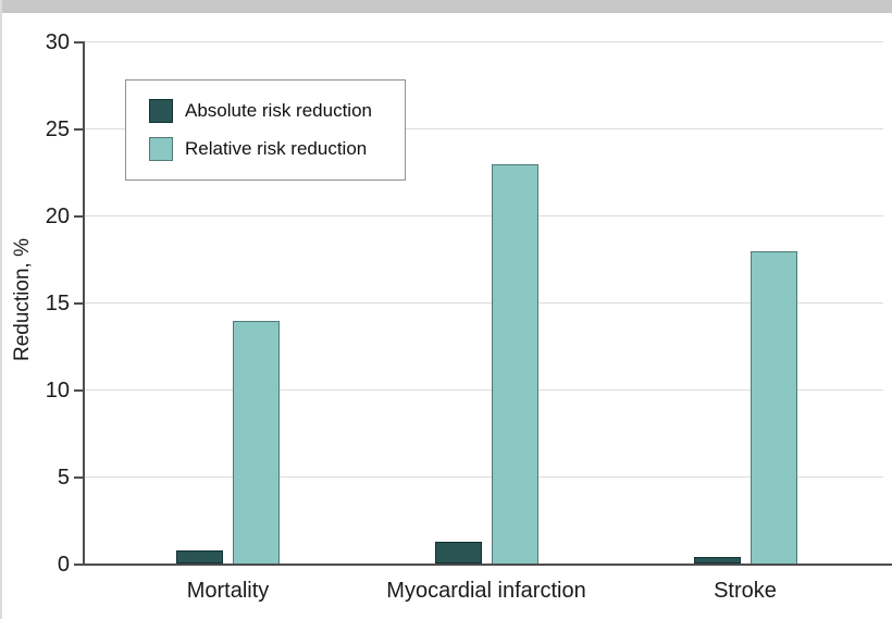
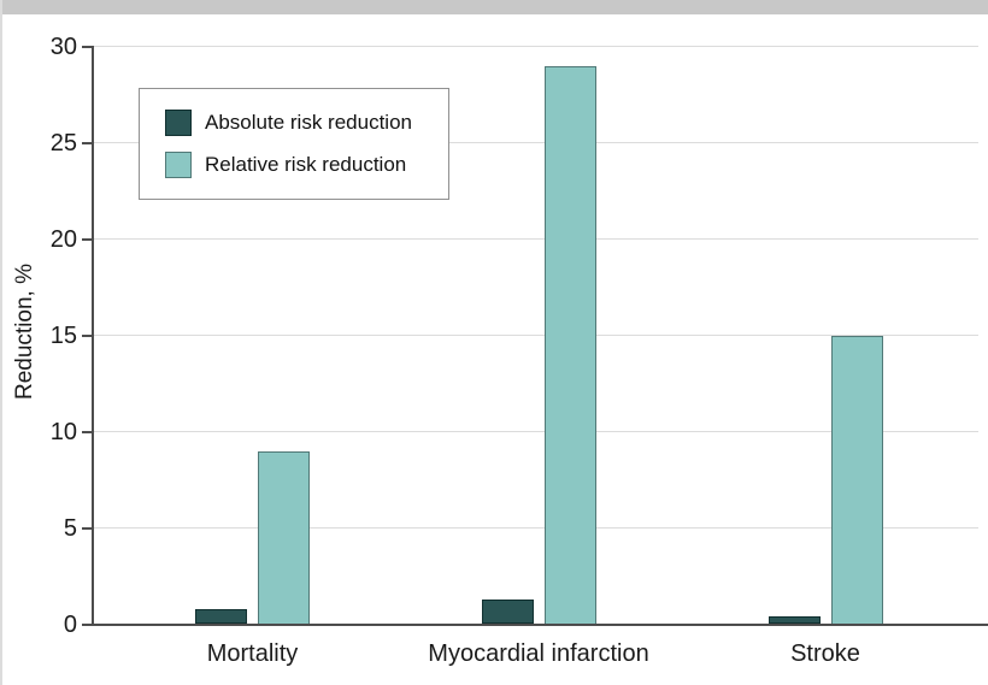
Relative risk reduction/Mortality: 14 -> 9
Relative risk reduction/Myocardial infarction: 23 -> 29
Relative risk reduction/Stroke: 18 -> 15
